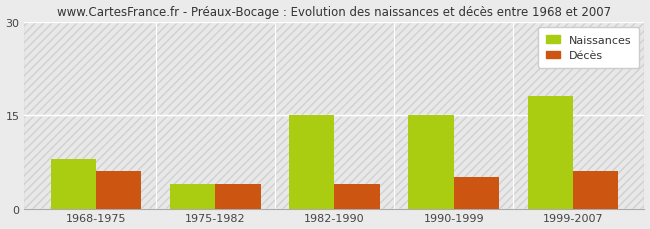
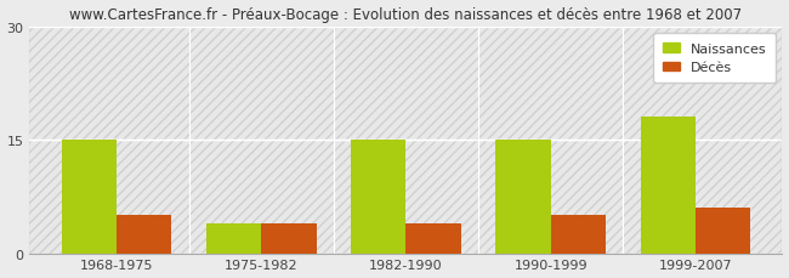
Naissances/1968-1975: 8 -> 15
Décès/1968-1975: 6 -> 5
